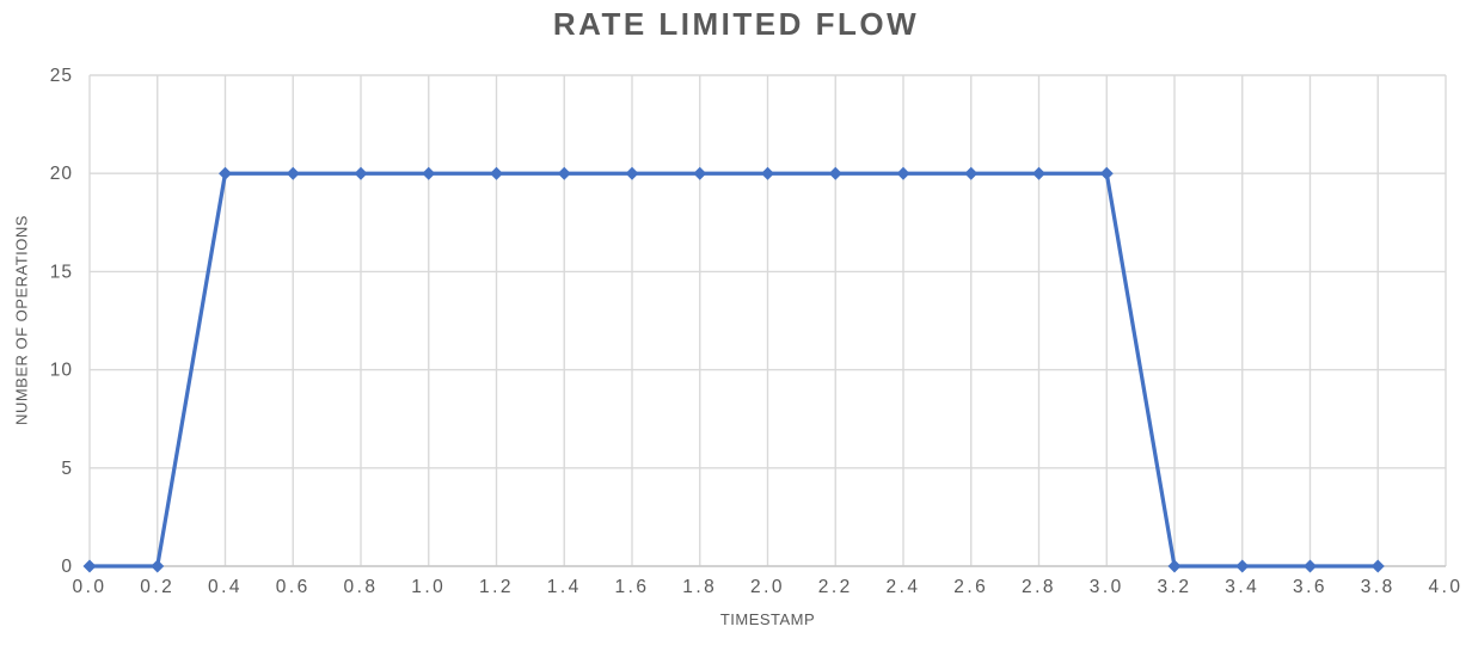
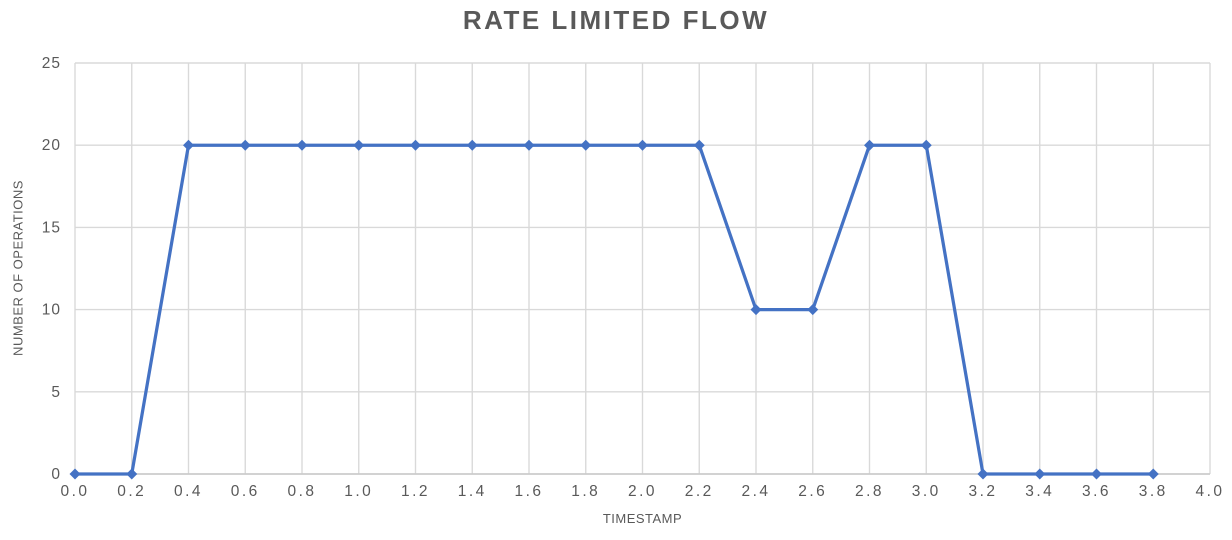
2.4: 20 -> 10
2.6: 20 -> 10
